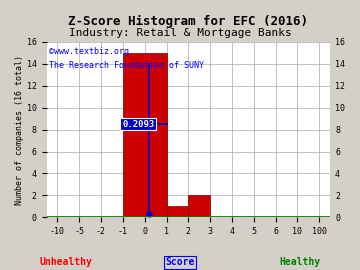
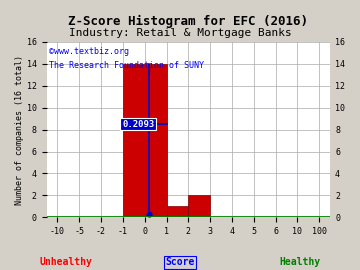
0: 15 -> 14
